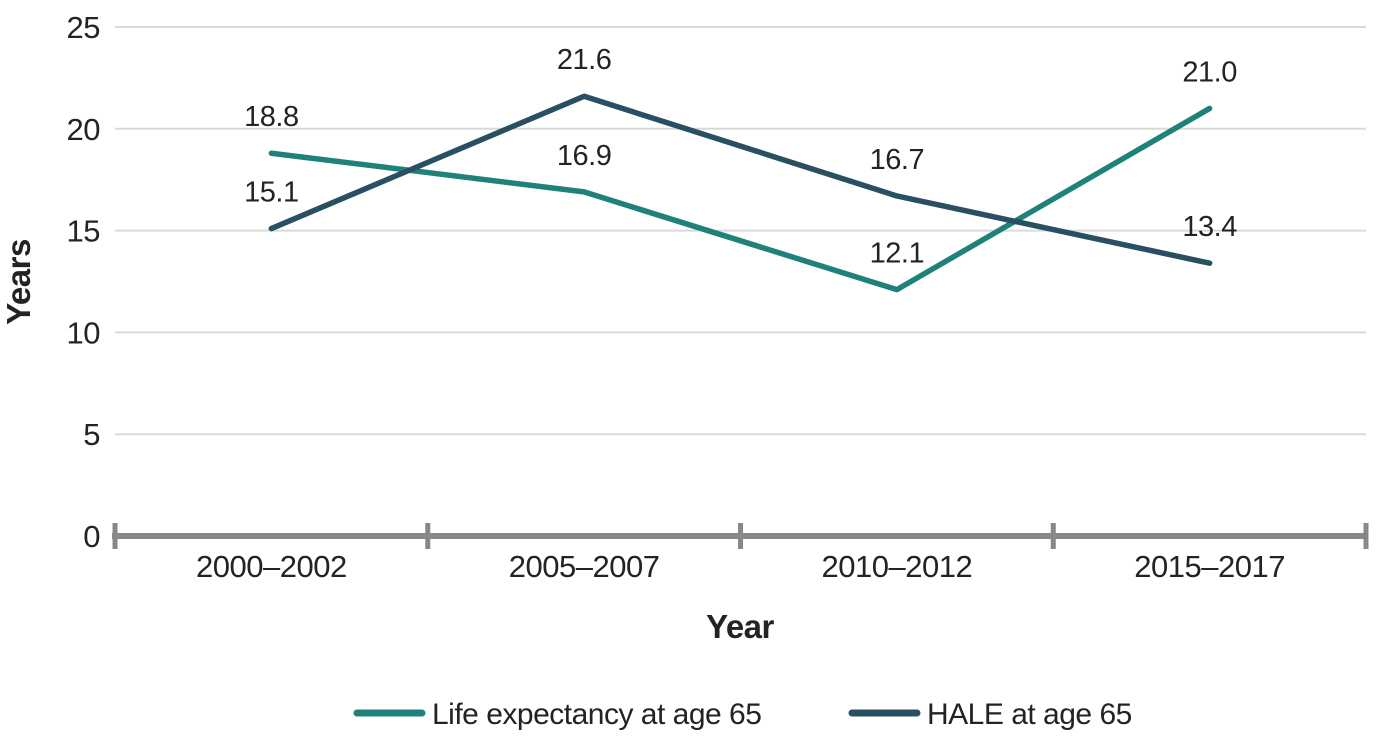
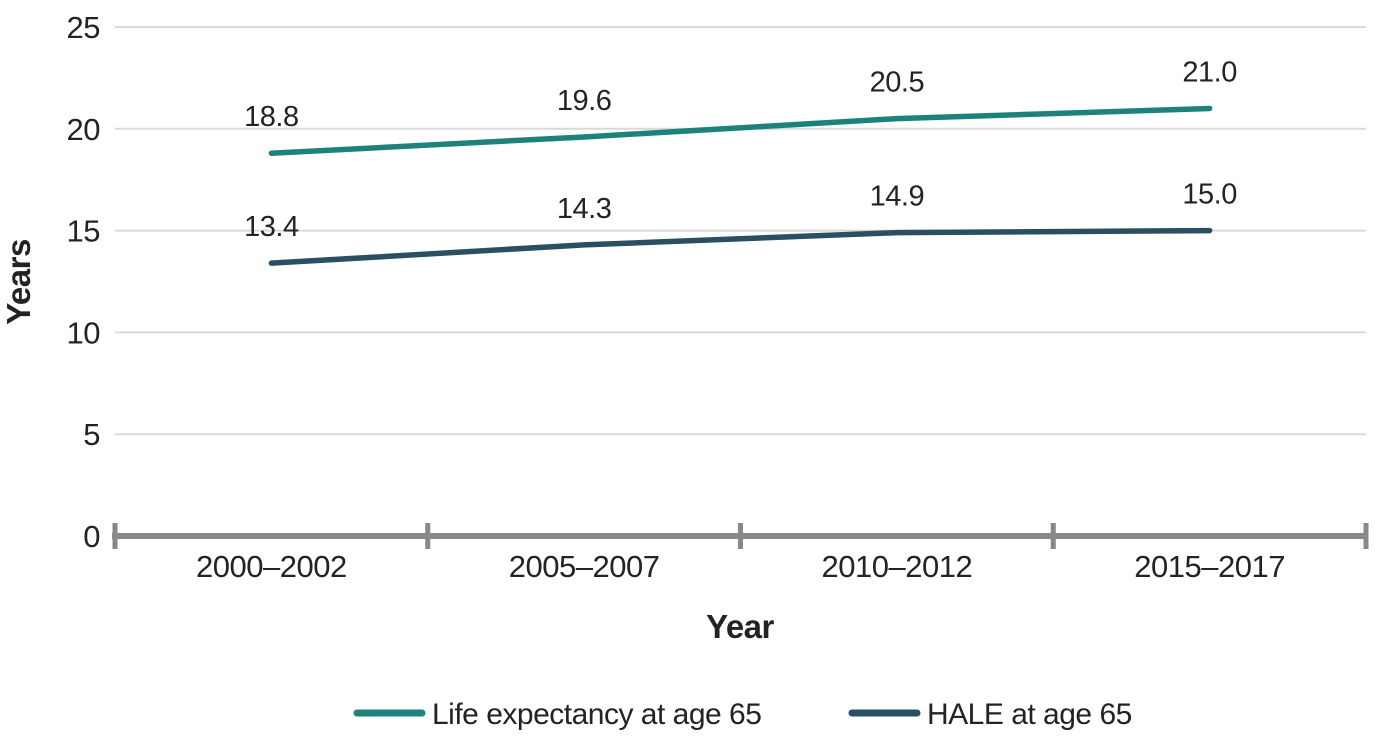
HALE at age 65/2000–2002: 15.1 -> 13.4
Life expectancy at age 65/2005–2007: 16.9 -> 19.6
HALE at age 65/2005–2007: 21.6 -> 14.3
Life expectancy at age 65/2010–2012: 12.1 -> 20.5
HALE at age 65/2010–2012: 16.7 -> 14.9
HALE at age 65/2015–2017: 13.4 -> 15.0
